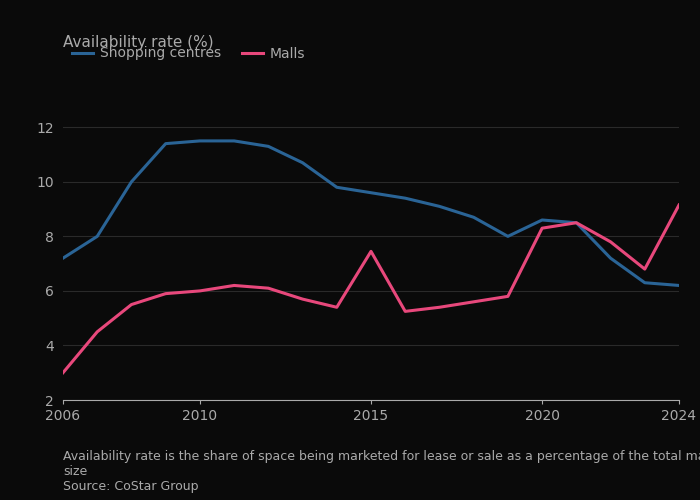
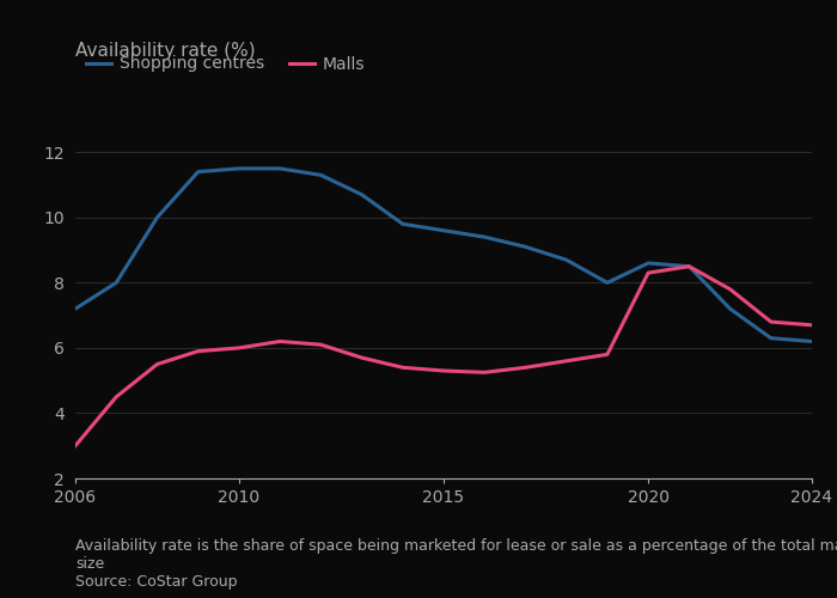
Malls/2015: 7.45 -> 5.30
Malls/2024: 9.15 -> 6.70
